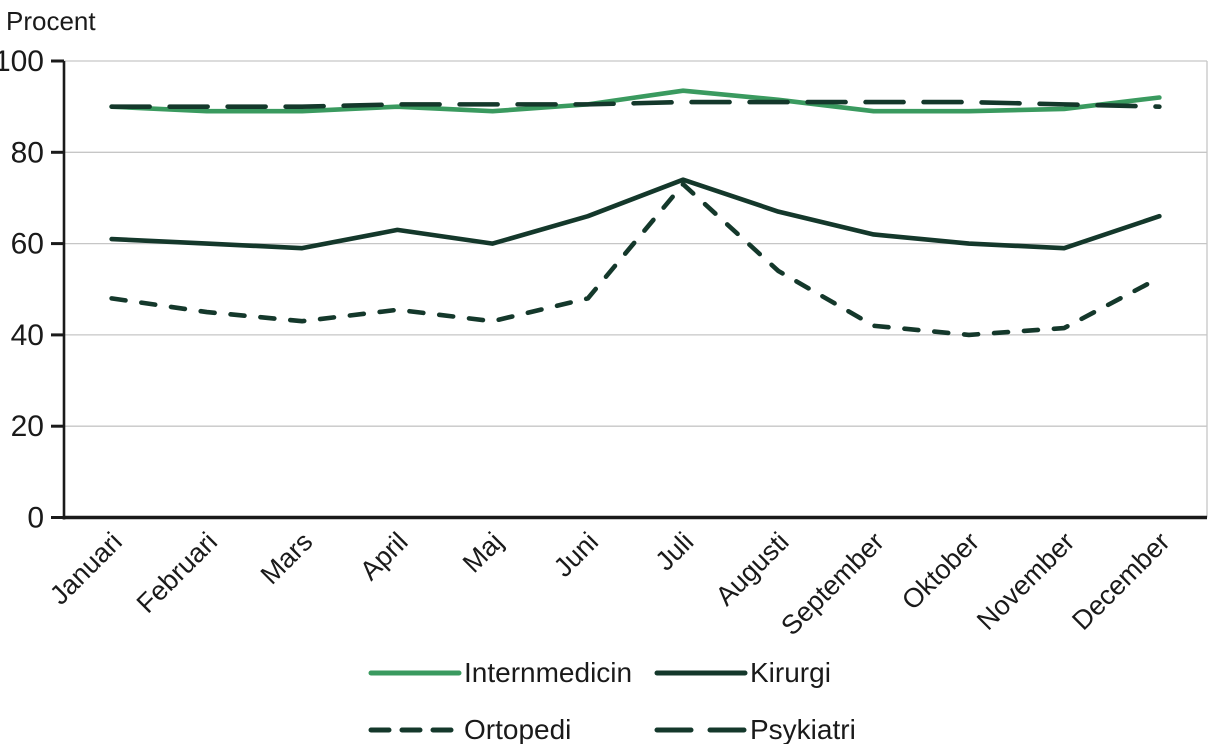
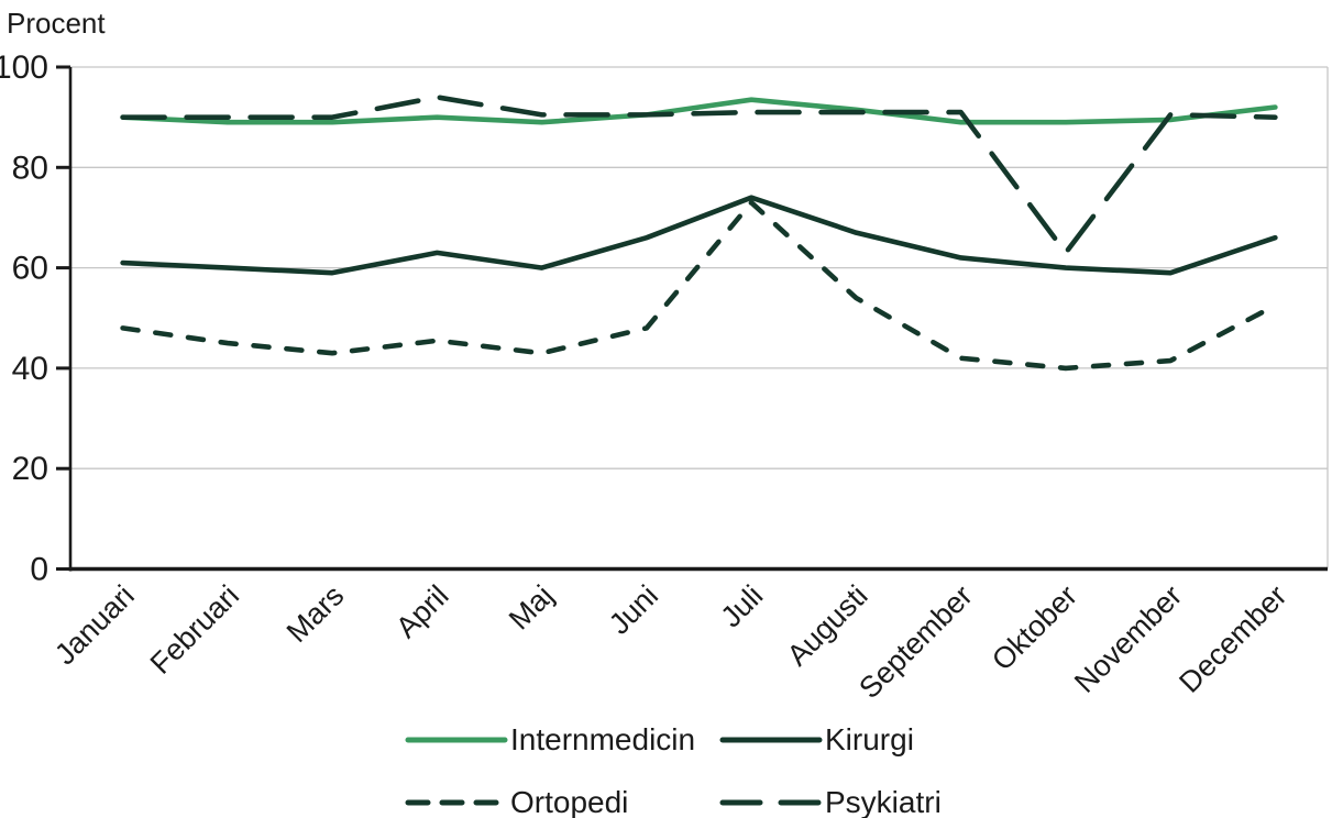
Psykiatri/April: 90 -> 94
Psykiatri/Oktober: 91 -> 63
